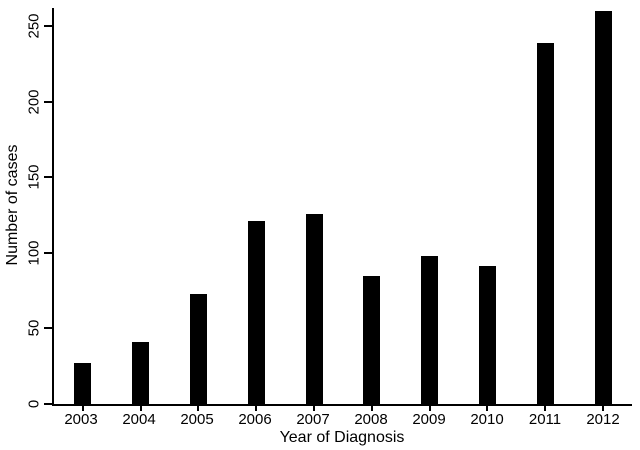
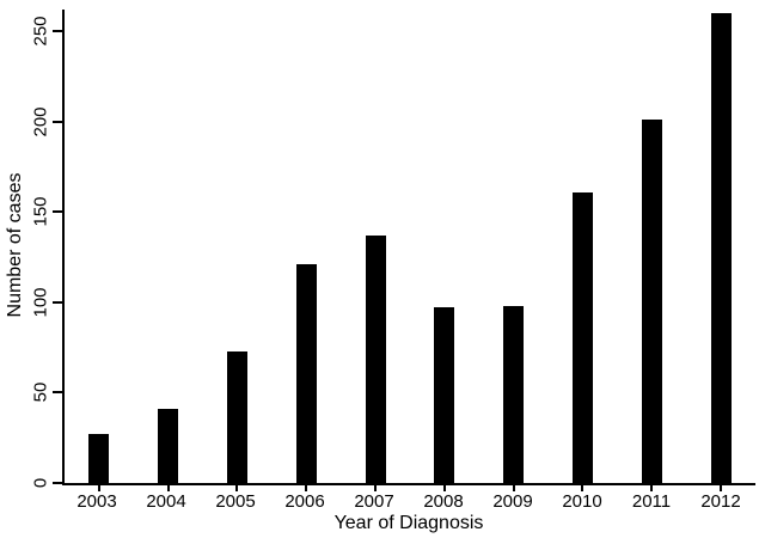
2007: 126 -> 137
2008: 85 -> 97
2010: 91 -> 161
2011: 239 -> 201
